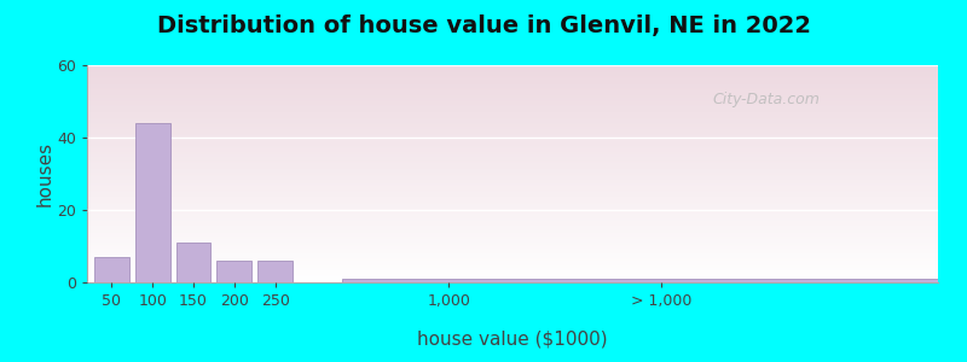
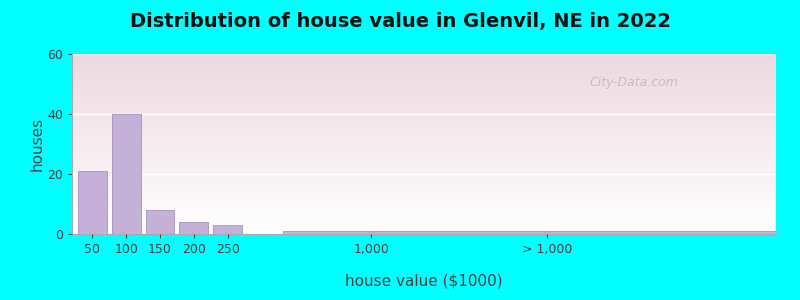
50: 7 -> 21
100: 44 -> 40
150: 11 -> 8
200: 6 -> 4
250: 6 -> 3
